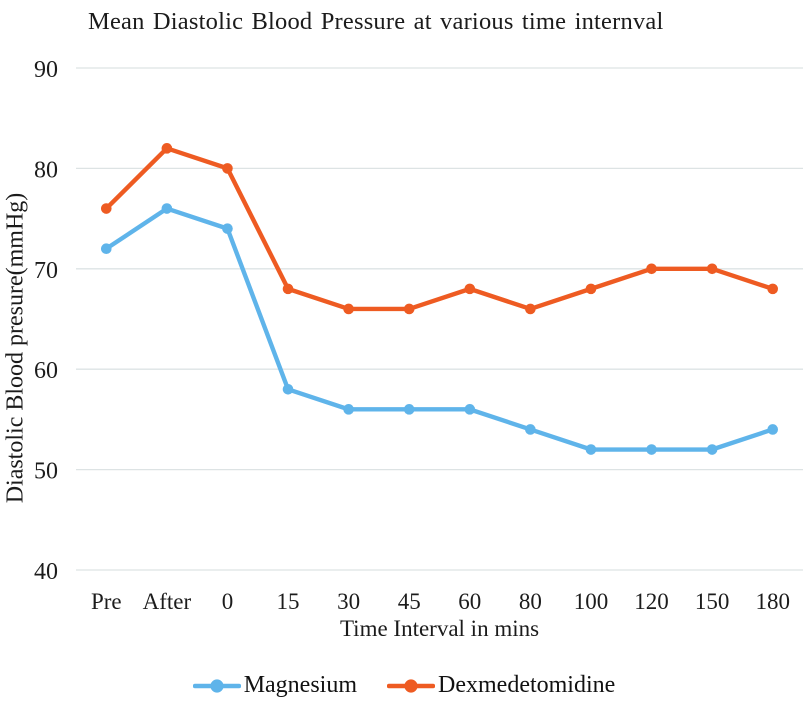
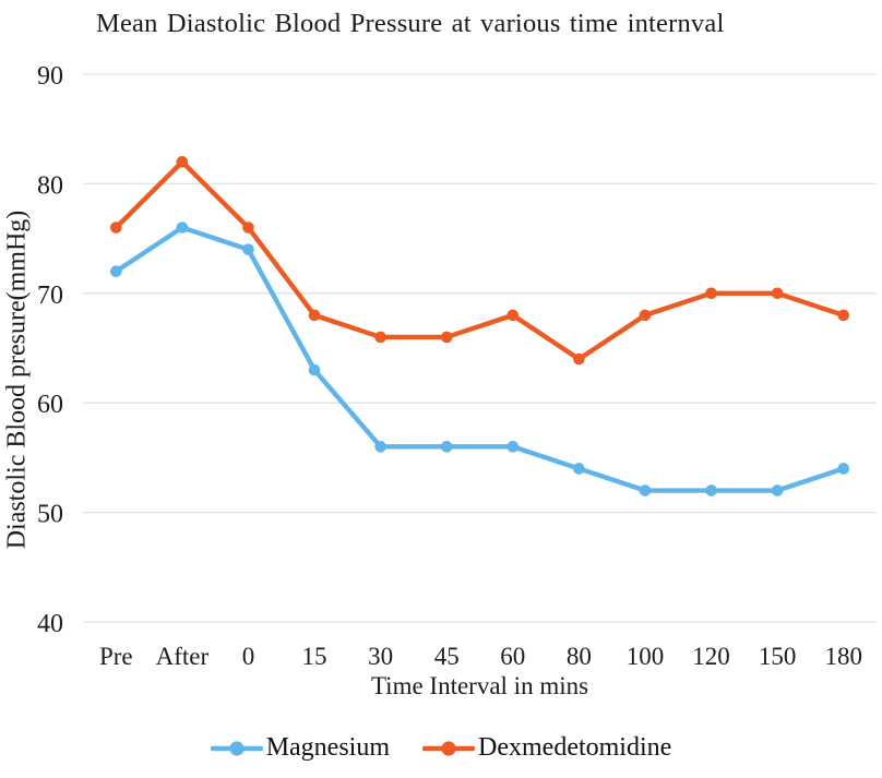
Dexmedetomidine/0: 80 -> 76
Magnesium/15: 58 -> 63
Dexmedetomidine/80: 66 -> 64
